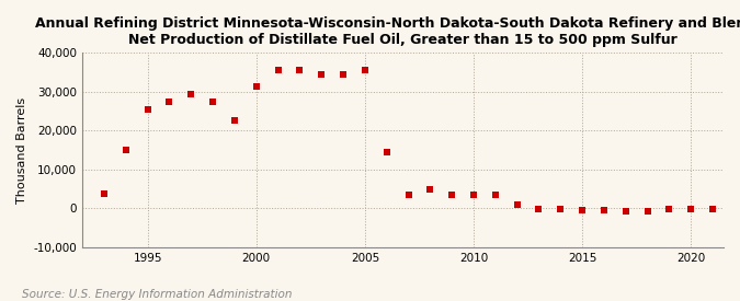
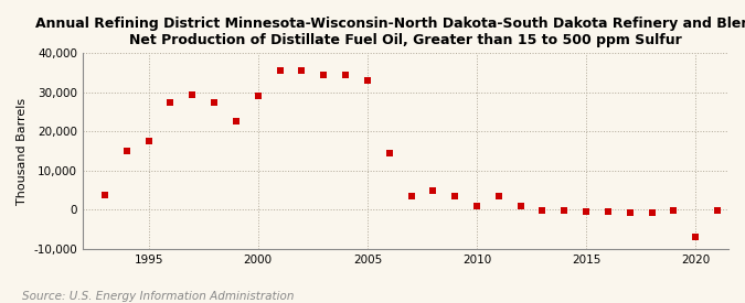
1995: 25,500 -> 17,500
2000: 31,500 -> 29,000
2005: 35,500 -> 33,000
2010: 3,500 -> 1,000
2020: -200 -> -7,000
